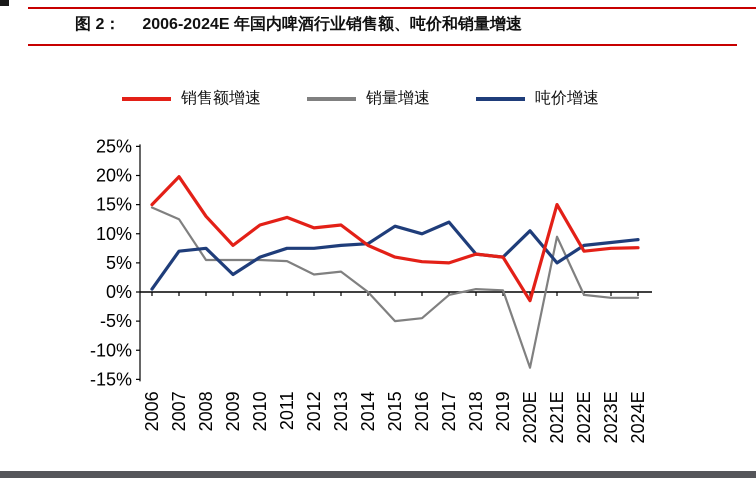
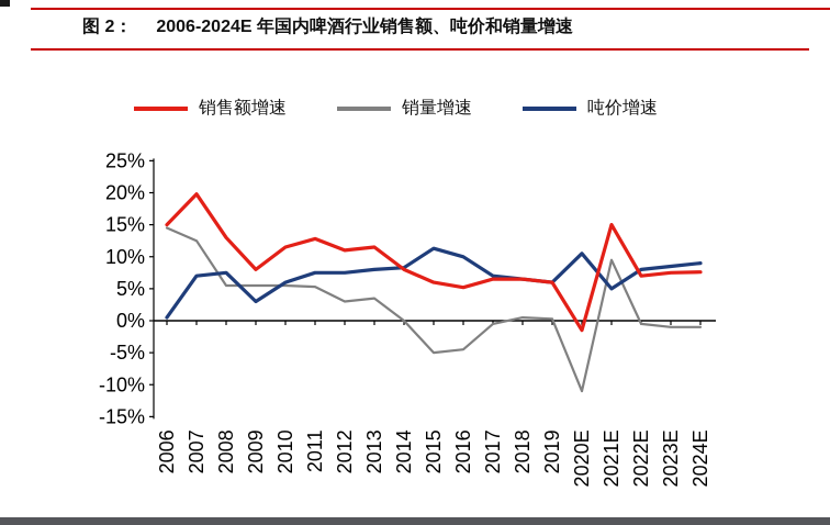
销售额增速/2017: 5% -> 6%
吨价增速/2017: 12% -> 7%
销量增速/2020E: -13% -> -11%
